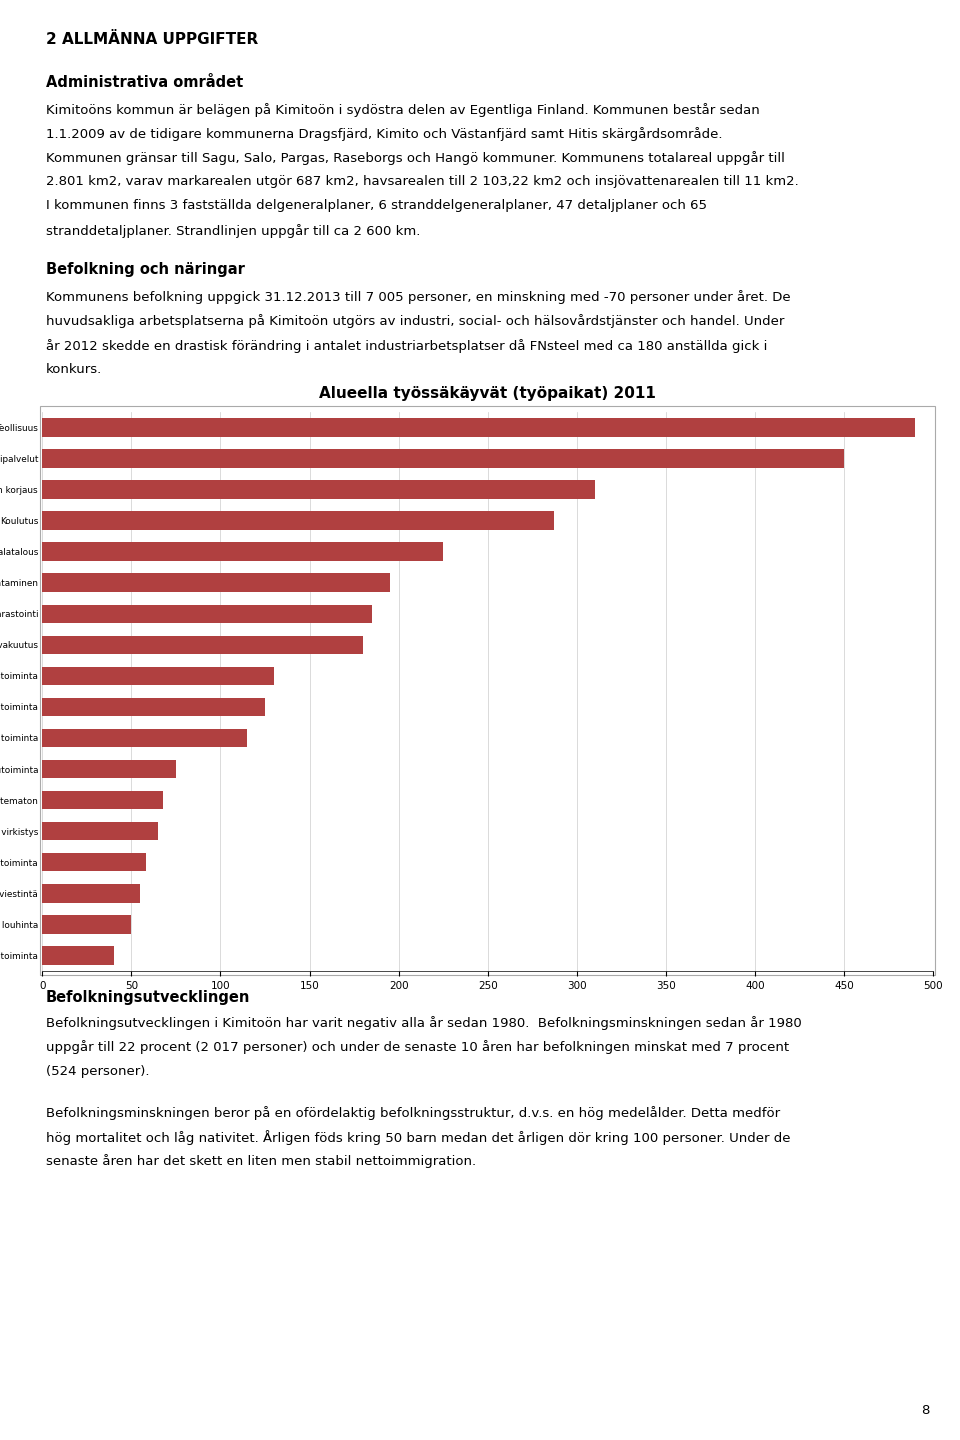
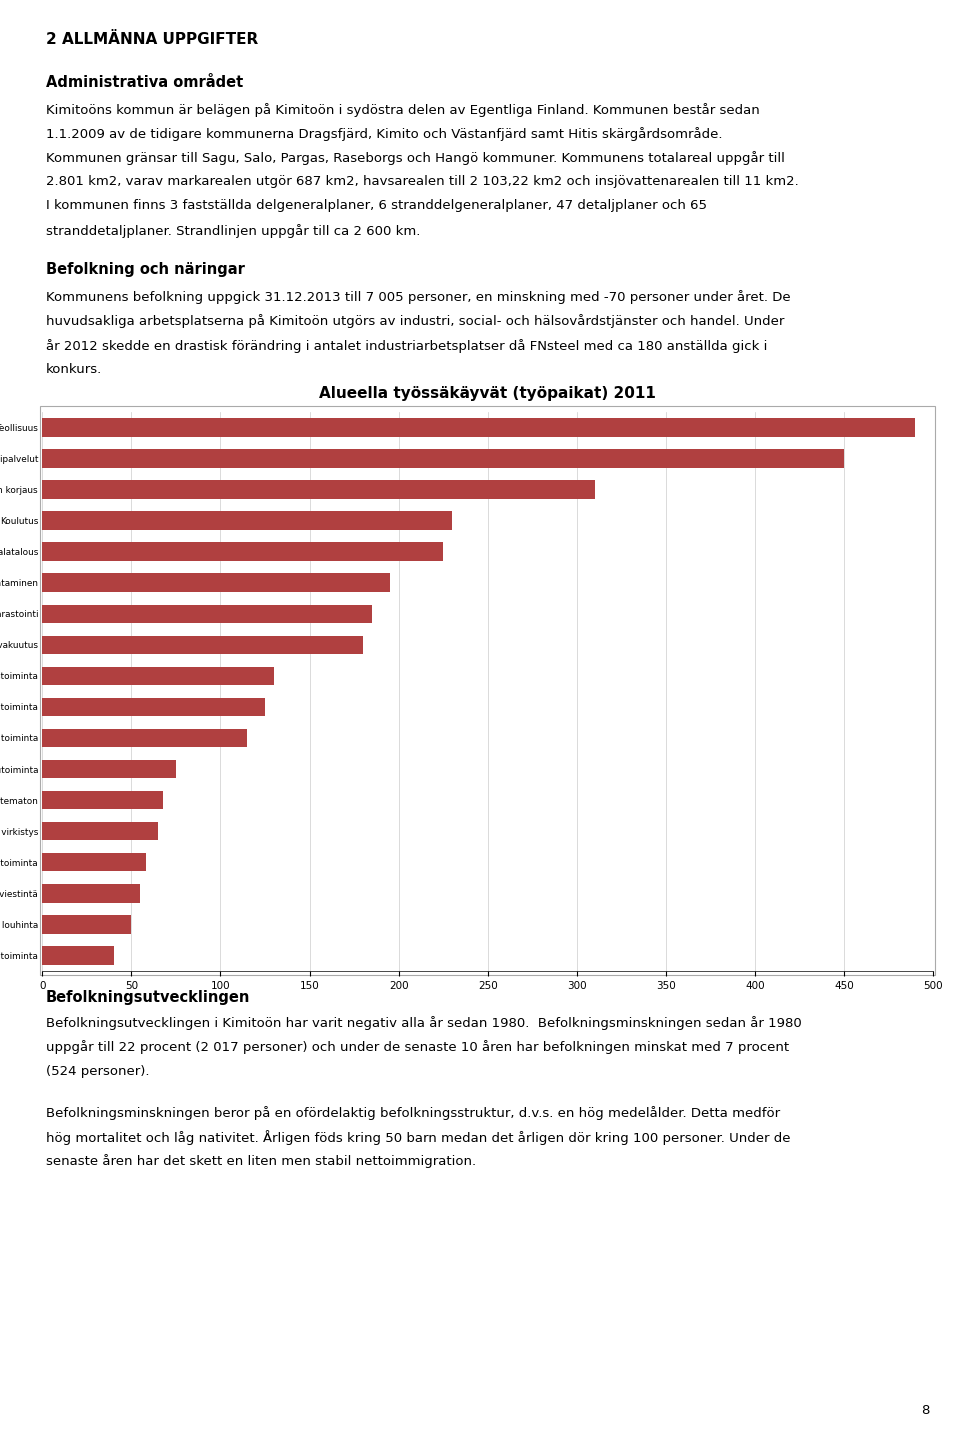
Koulutus: 287 -> 230
